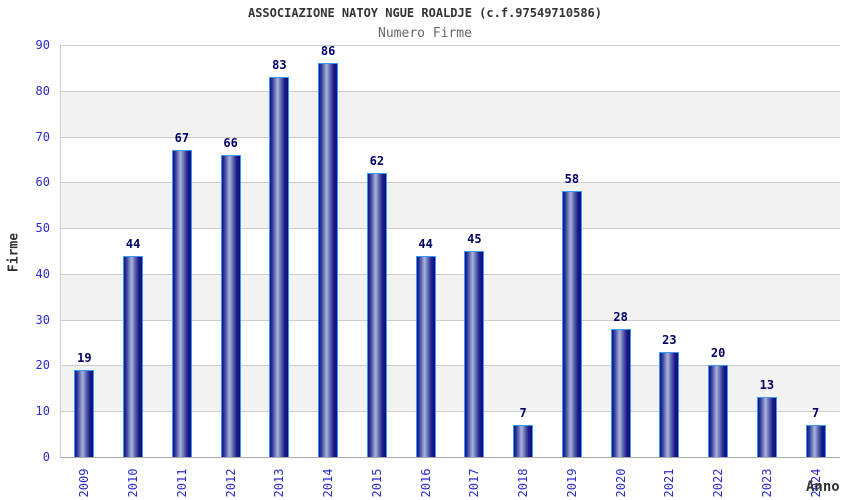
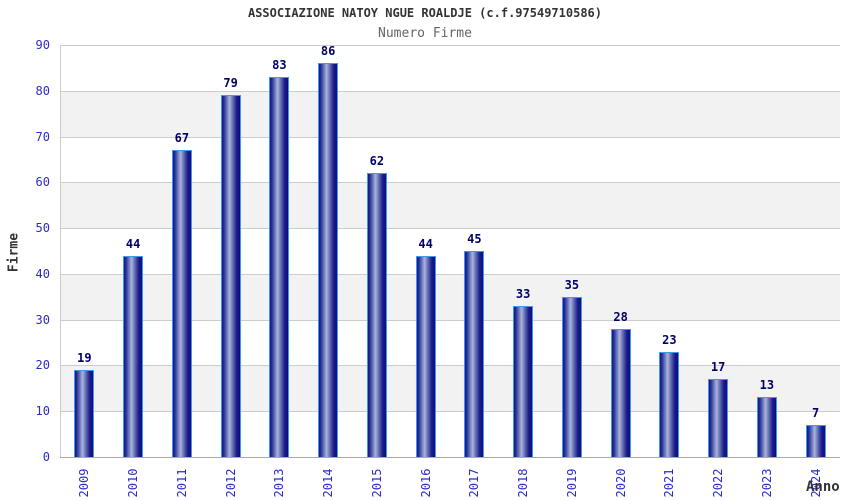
2012: 66 -> 79
2018: 7 -> 33
2019: 58 -> 35
2022: 20 -> 17
